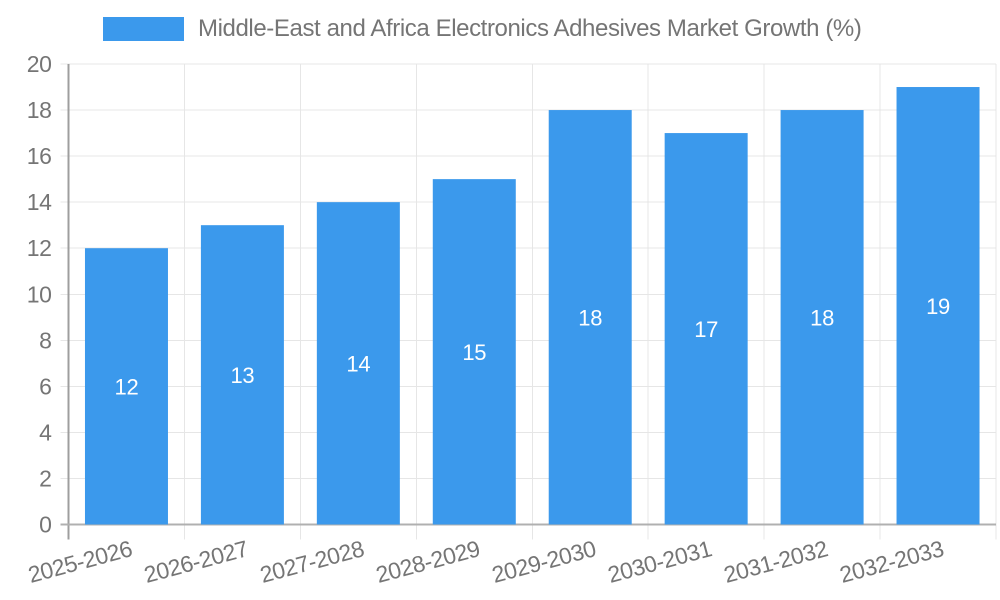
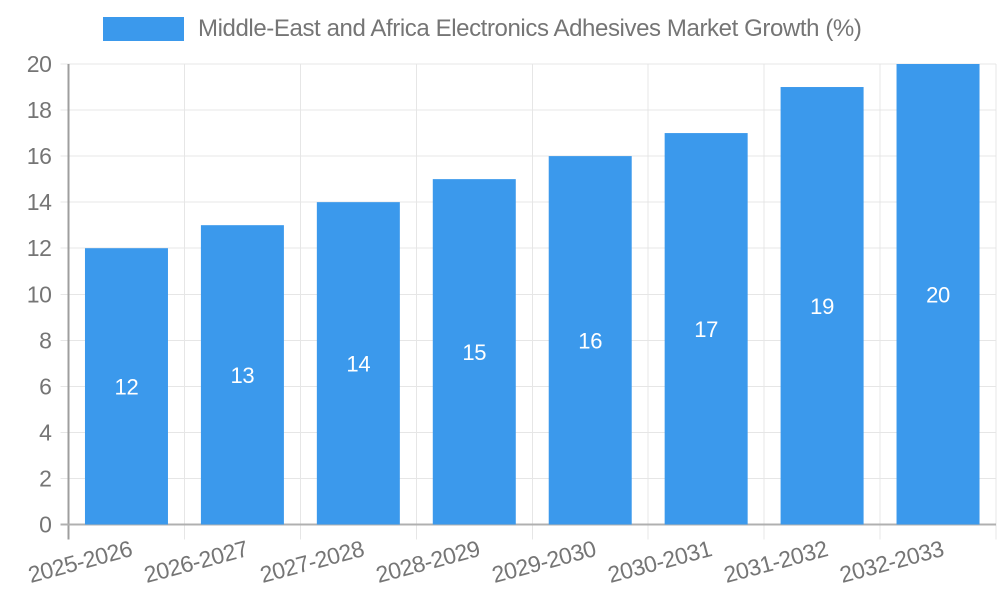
2029-2030: 18 -> 16
2031-2032: 18 -> 19
2032-2033: 19 -> 20
